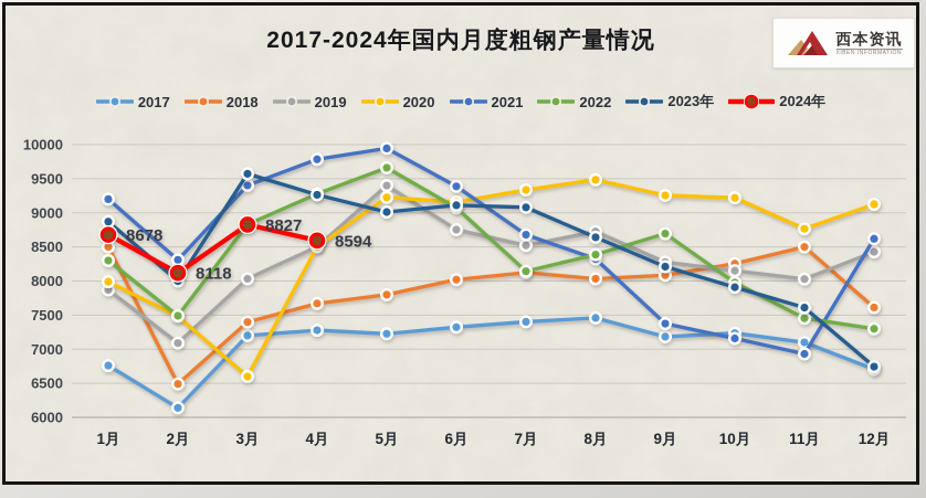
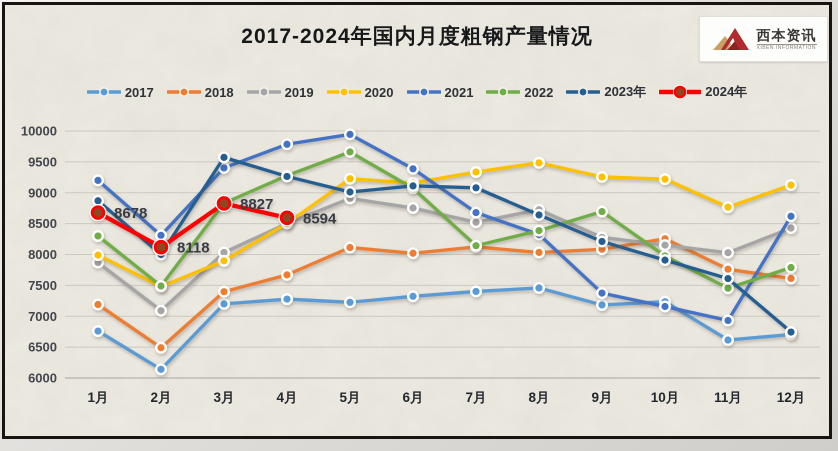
2018/1月: 8500 -> 7200
2020/3月: 6600 -> 7900
2018/5月: 7800 -> 8100
2019/5月: 9400 -> 8900
2017/11月: 7100 -> 6600
2018/11月: 8500 -> 7800
2022/12月: 7300 -> 7800
